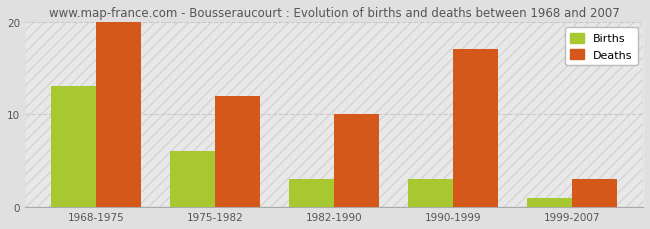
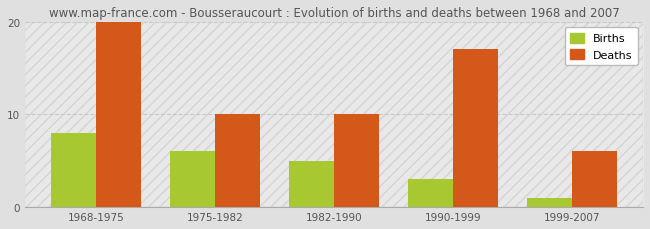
Births/1968-1975: 13 -> 8
Deaths/1975-1982: 12 -> 10
Births/1982-1990: 3 -> 5
Deaths/1999-2007: 3 -> 6
